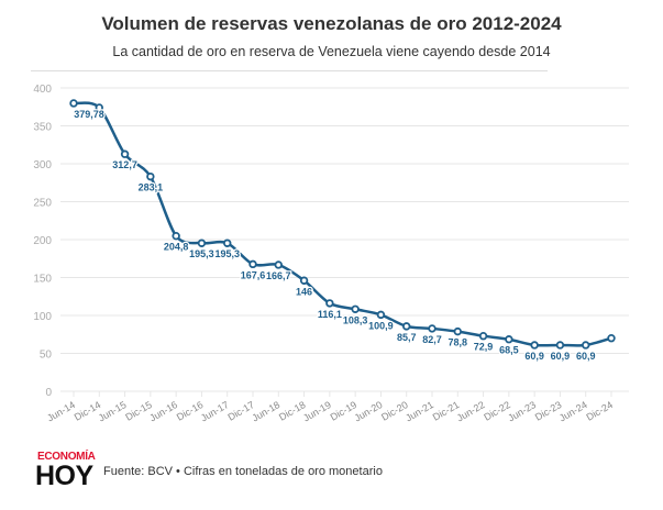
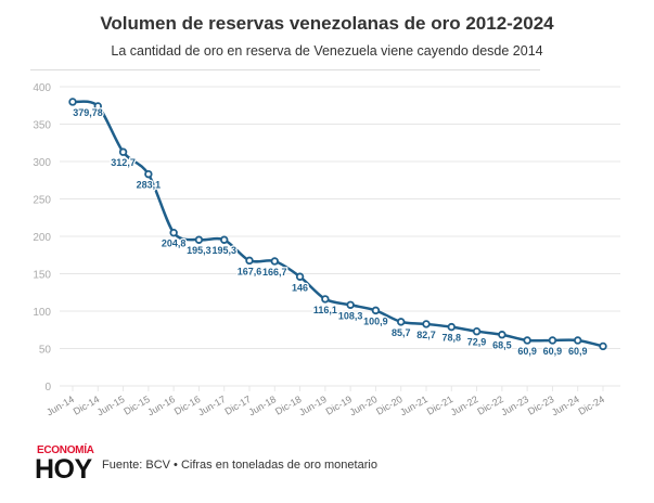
Dic-24: 70 -> 50
